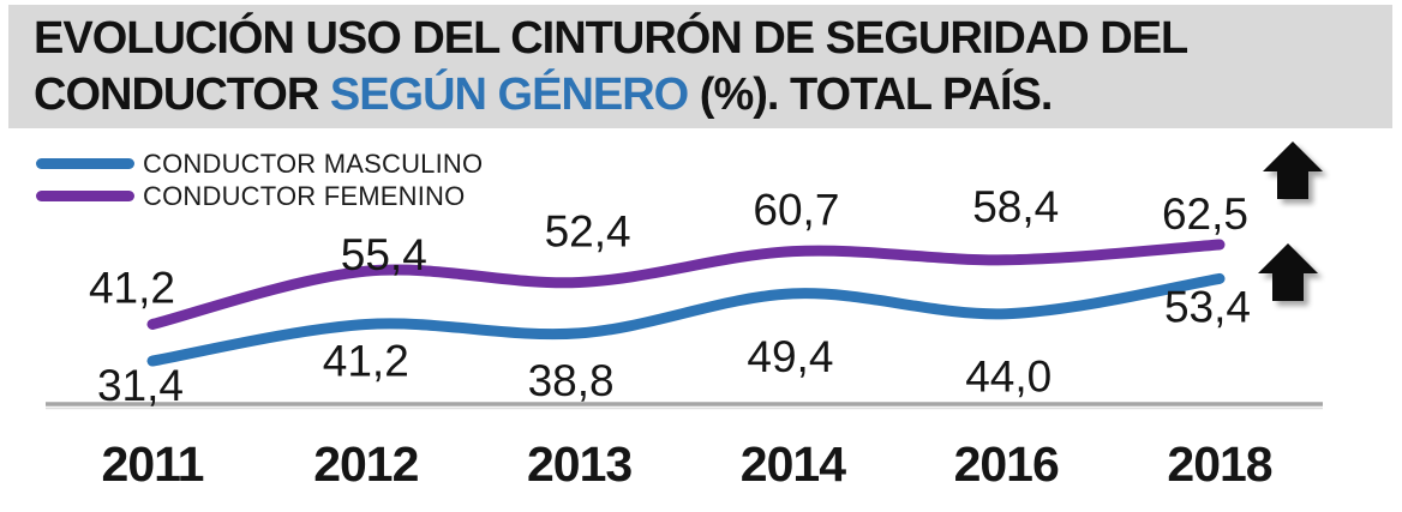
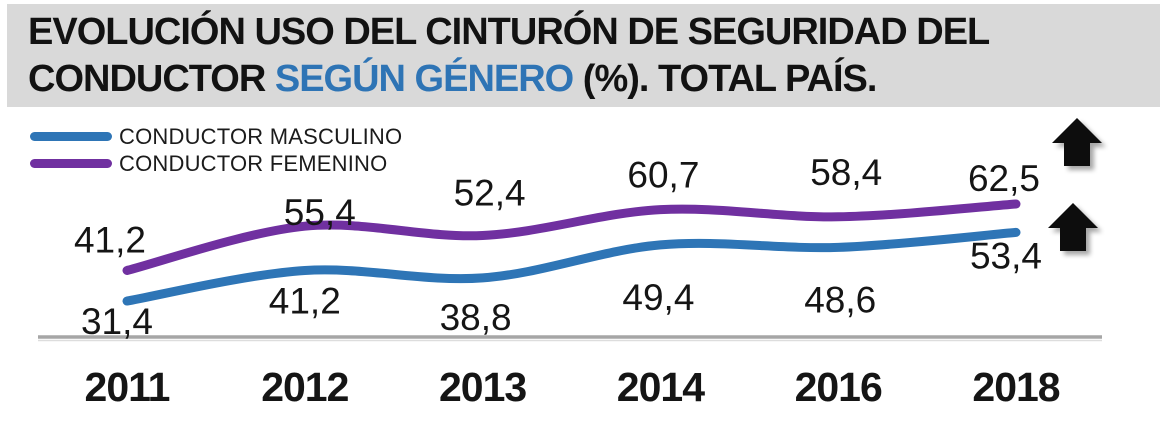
CONDUCTOR MASCULINO/2016: 44,0 -> 48,6
